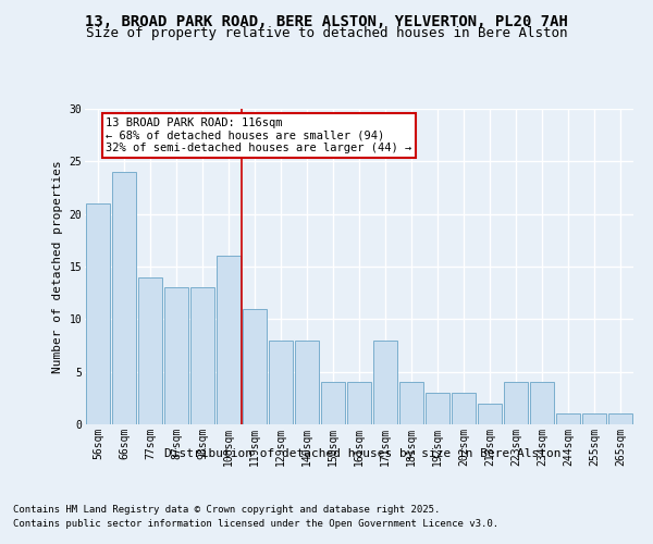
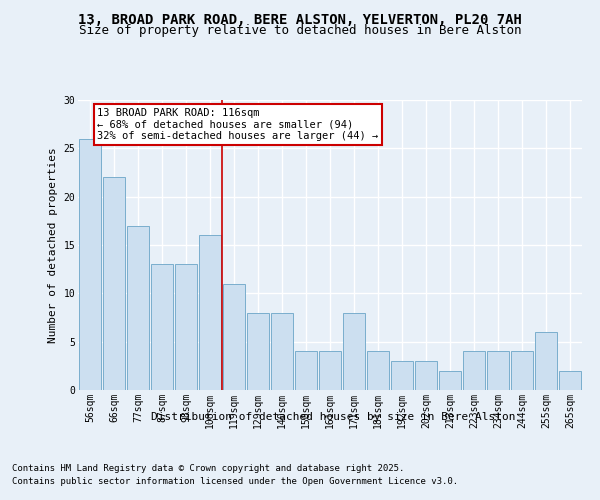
56sqm: 21 -> 26
66sqm: 24 -> 22
77sqm: 14 -> 17
244sqm: 1 -> 4
255sqm: 1 -> 6
265sqm: 1 -> 2
